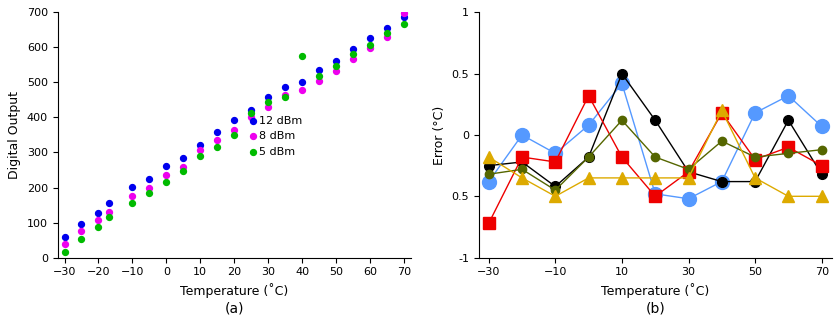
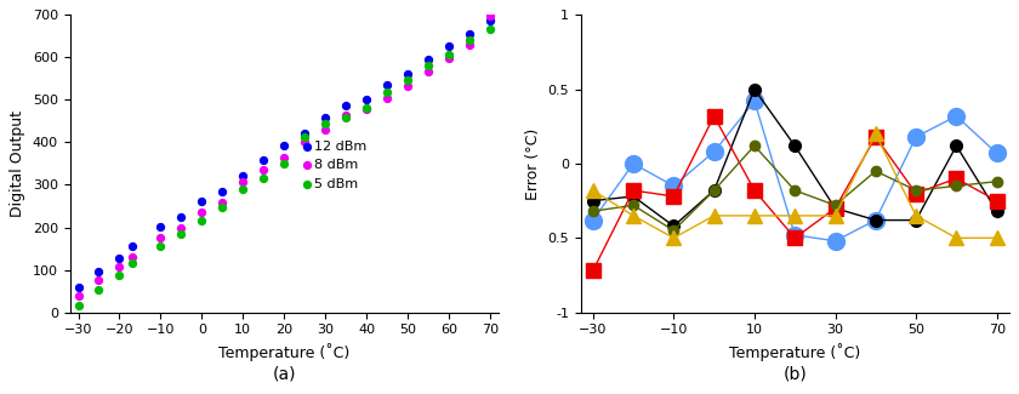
5 dBm/40: 575 -> 482
